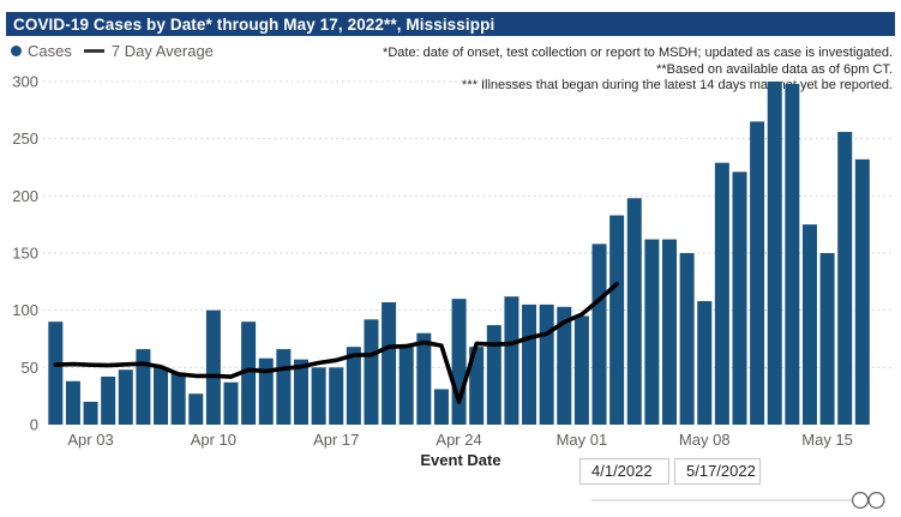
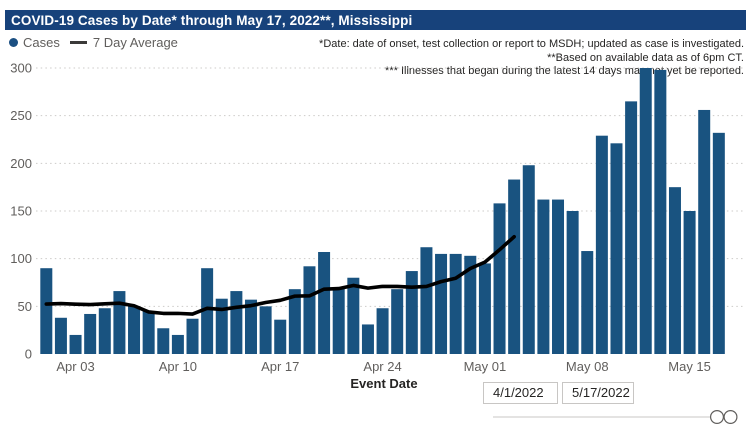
Cases/Apr 10: 100 -> 20
Cases/Apr 17: 50 -> 40
Cases/Apr 24: 110 -> 50
7 Day Average/Apr 24: 20 -> 70
